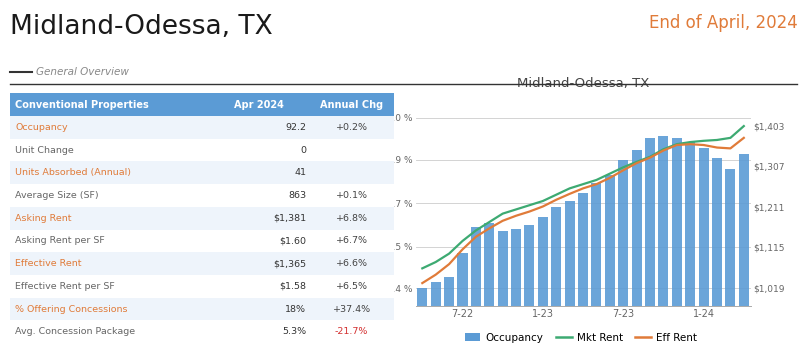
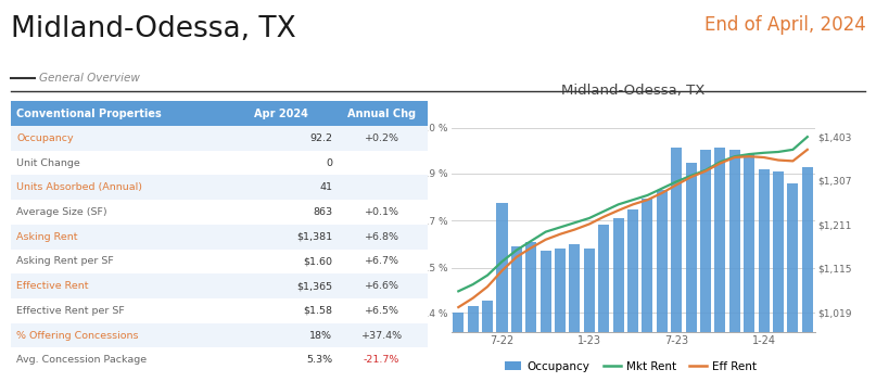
Occupancy/7-22: 87.2 % -> 90.5 %
Occupancy/1-23: 89.0 % -> 88.4 %
Occupancy/7-23: 91.9 % -> 93.1 %
Occupancy/1-24: 92.5 % -> 92.1 %
